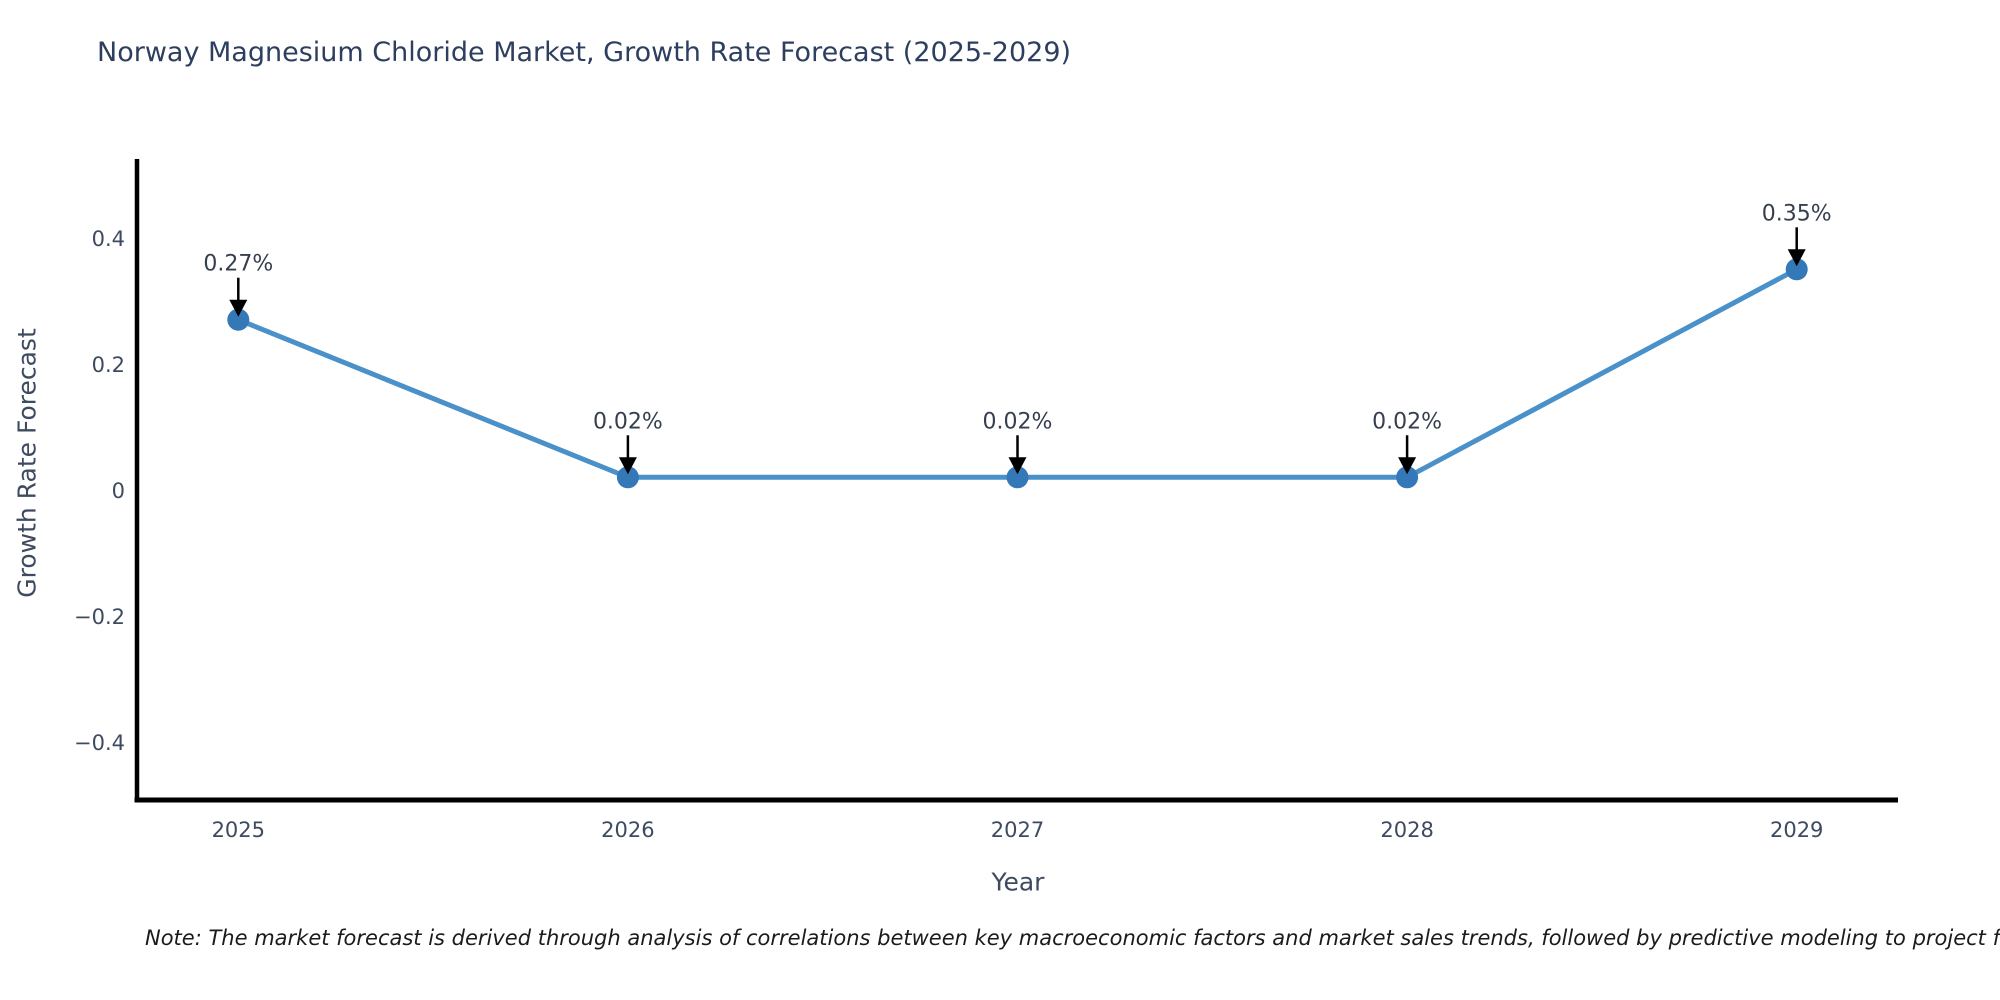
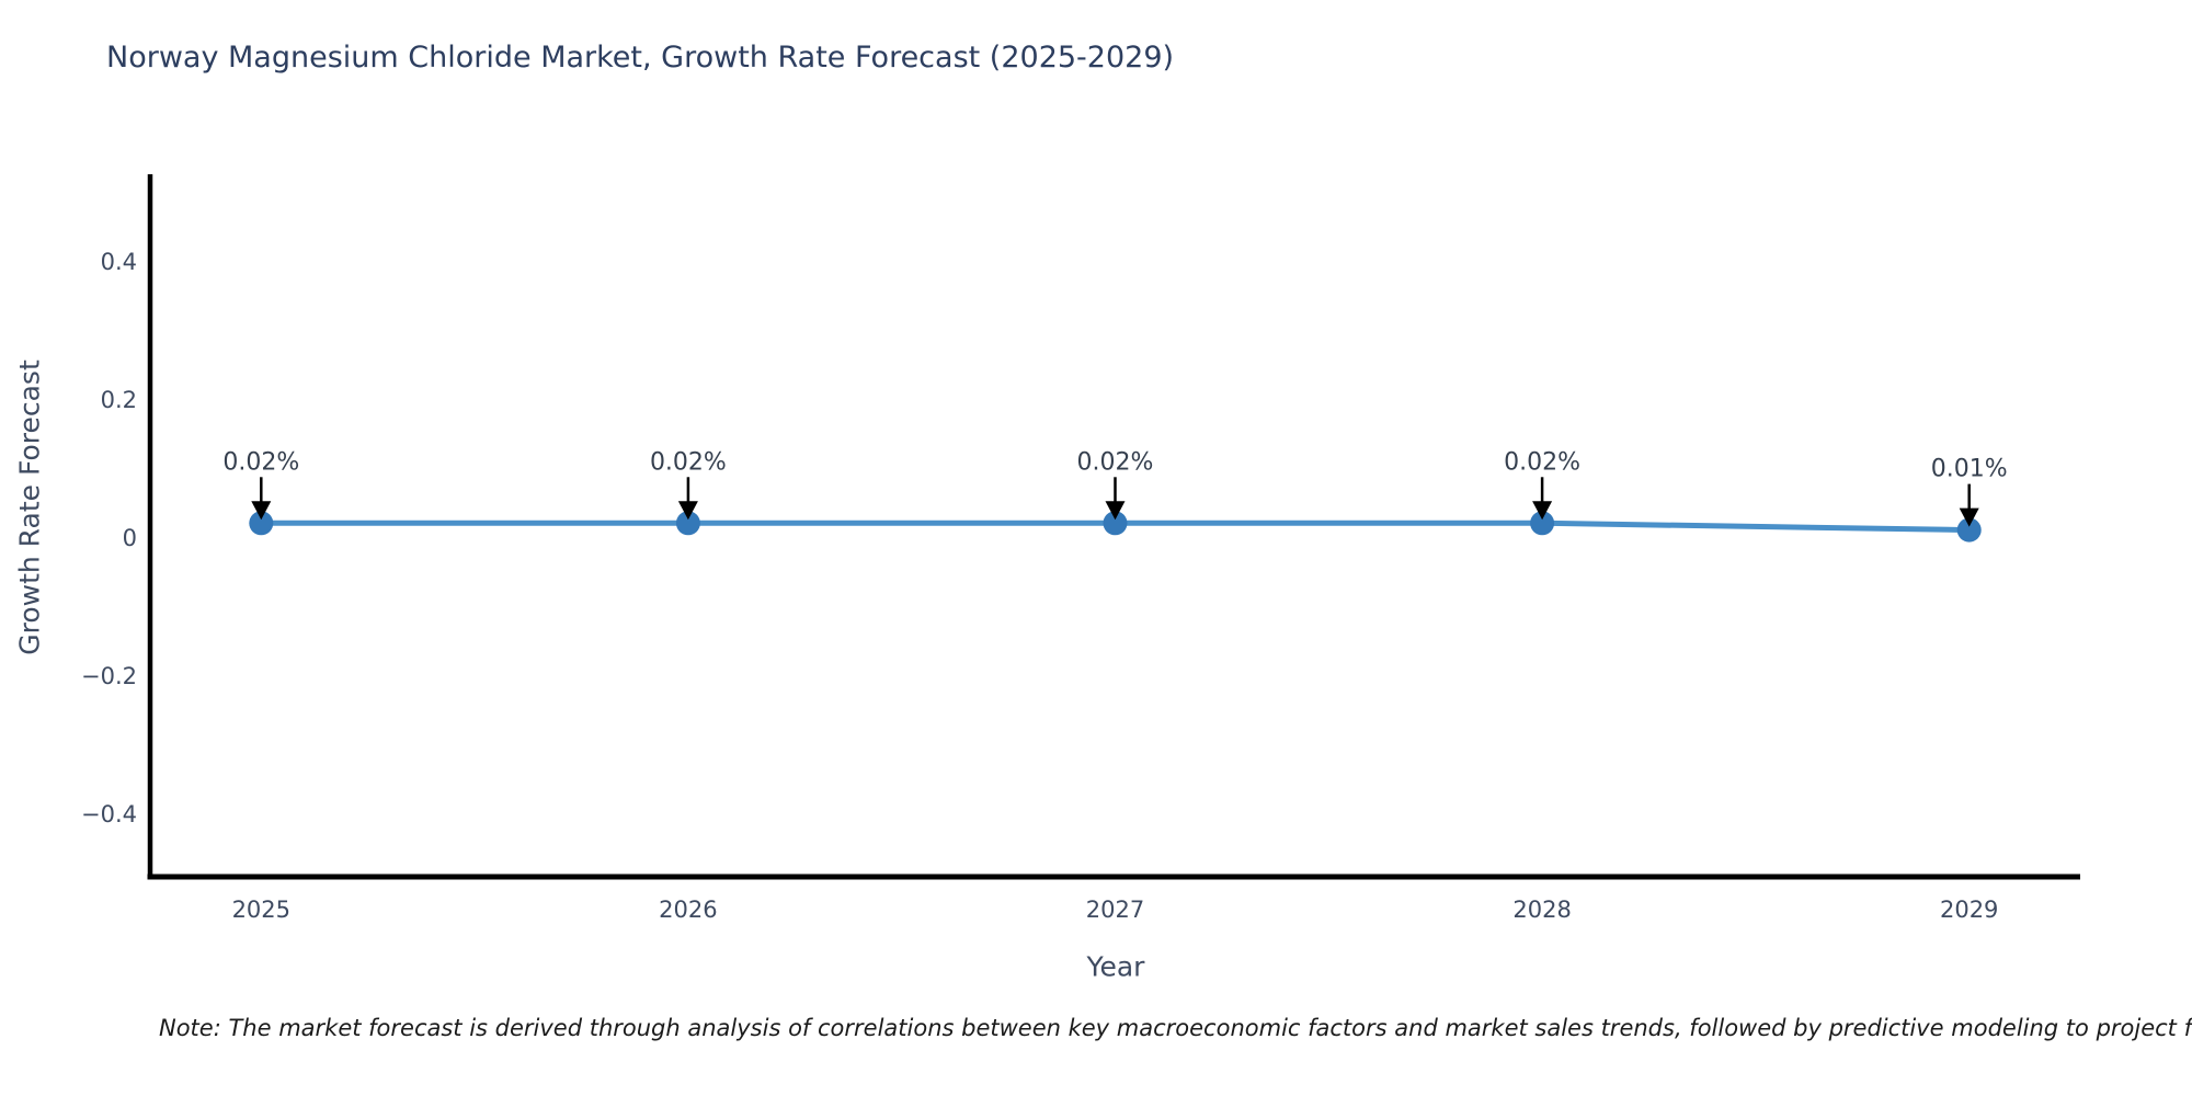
2025: 0.27% -> 0.02%
2029: 0.35% -> 0.01%
